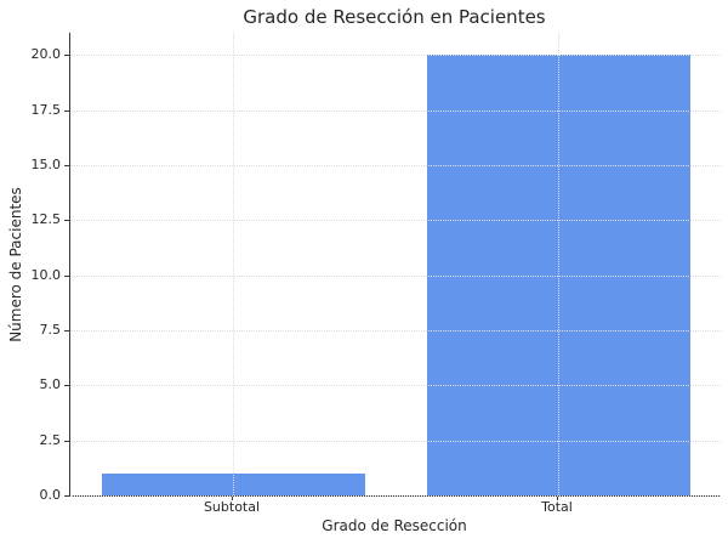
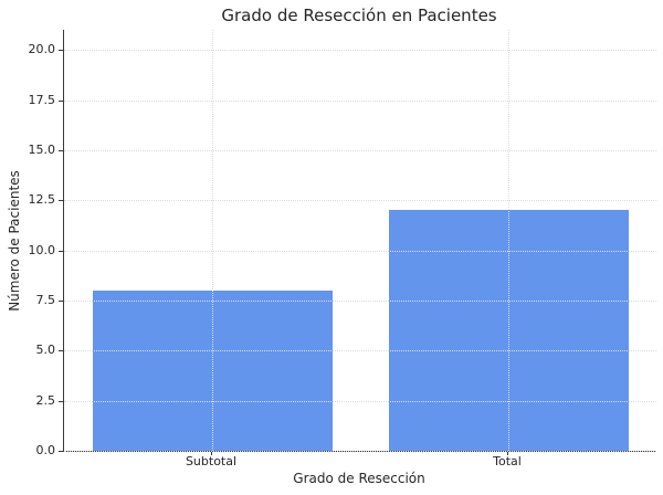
Subtotal: 1 -> 8
Total: 20 -> 12
